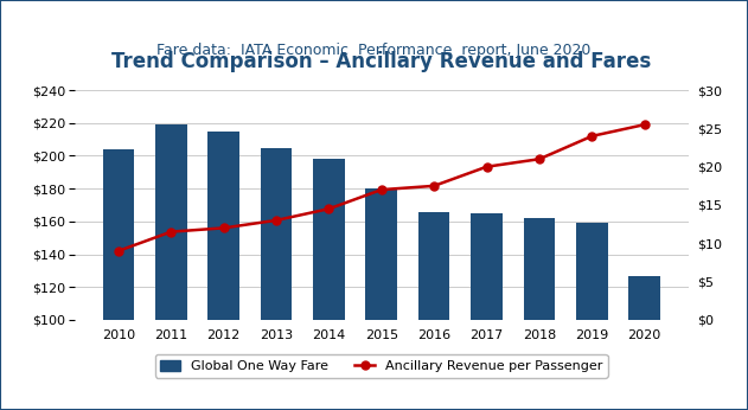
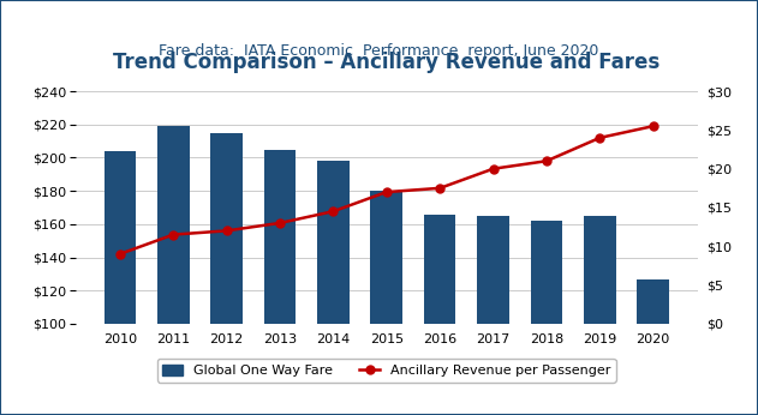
Global One Way Fare/2019: $159 -> $165
